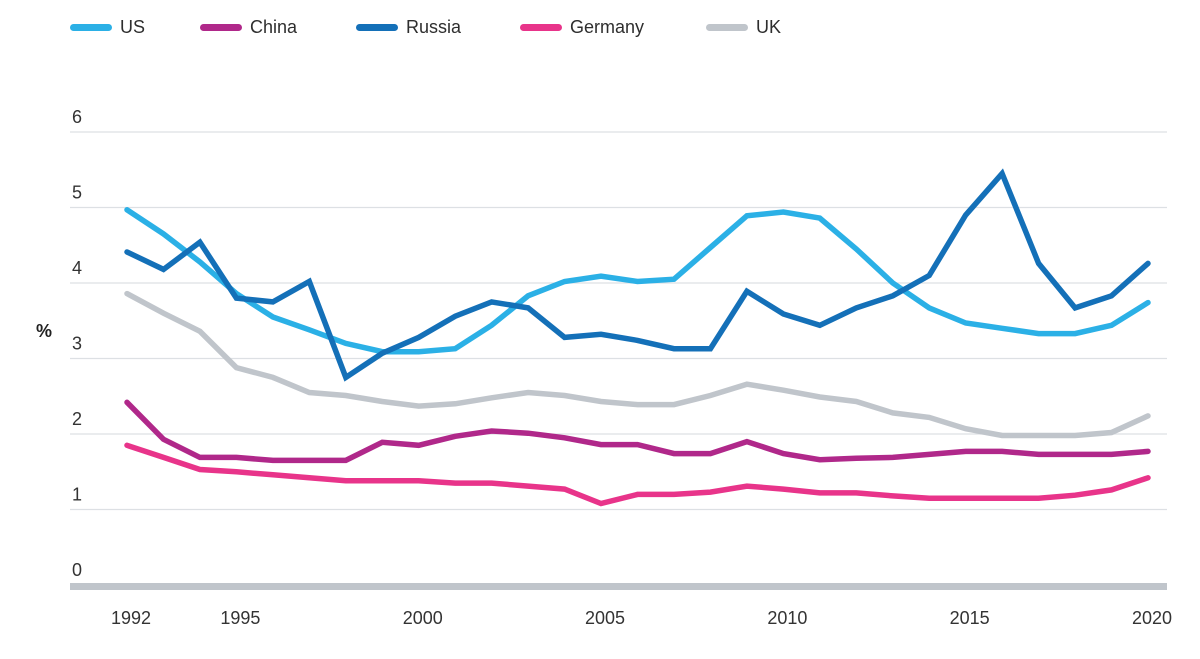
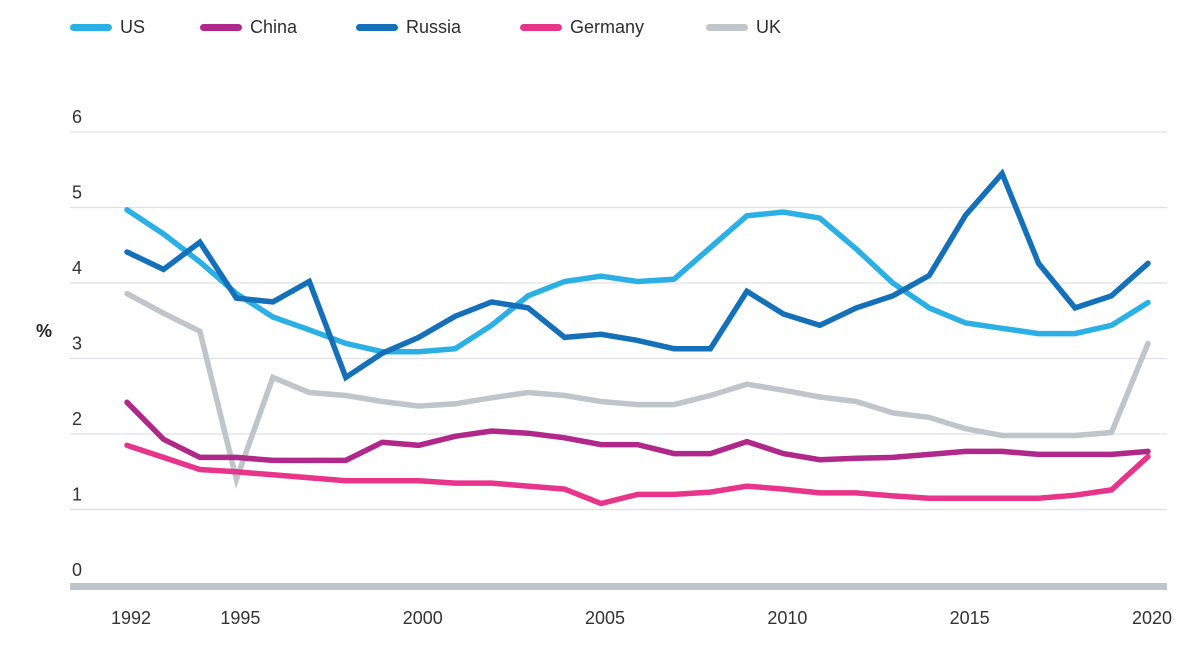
UK/1995: 2.9 -> 1.4
Germany/2020: 1.4 -> 1.7
UK/2020: 2.2 -> 3.2
